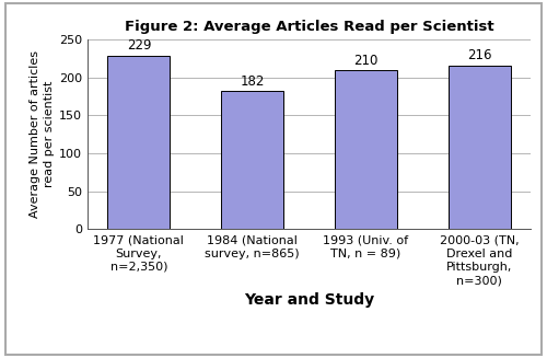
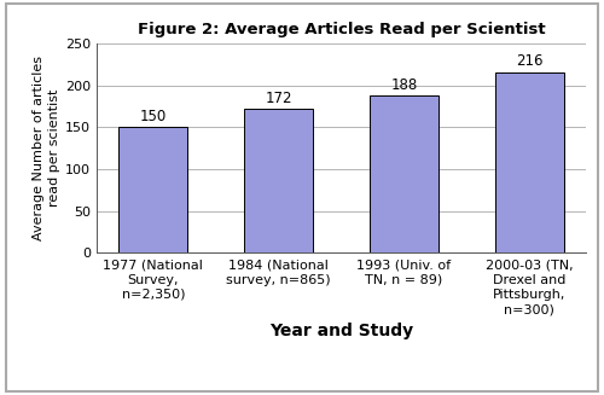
1977 (National Survey, n=2,350): 229 -> 150
1984 (National survey, n=865): 182 -> 172
1993 (Univ. of TN, n = 89): 210 -> 188
